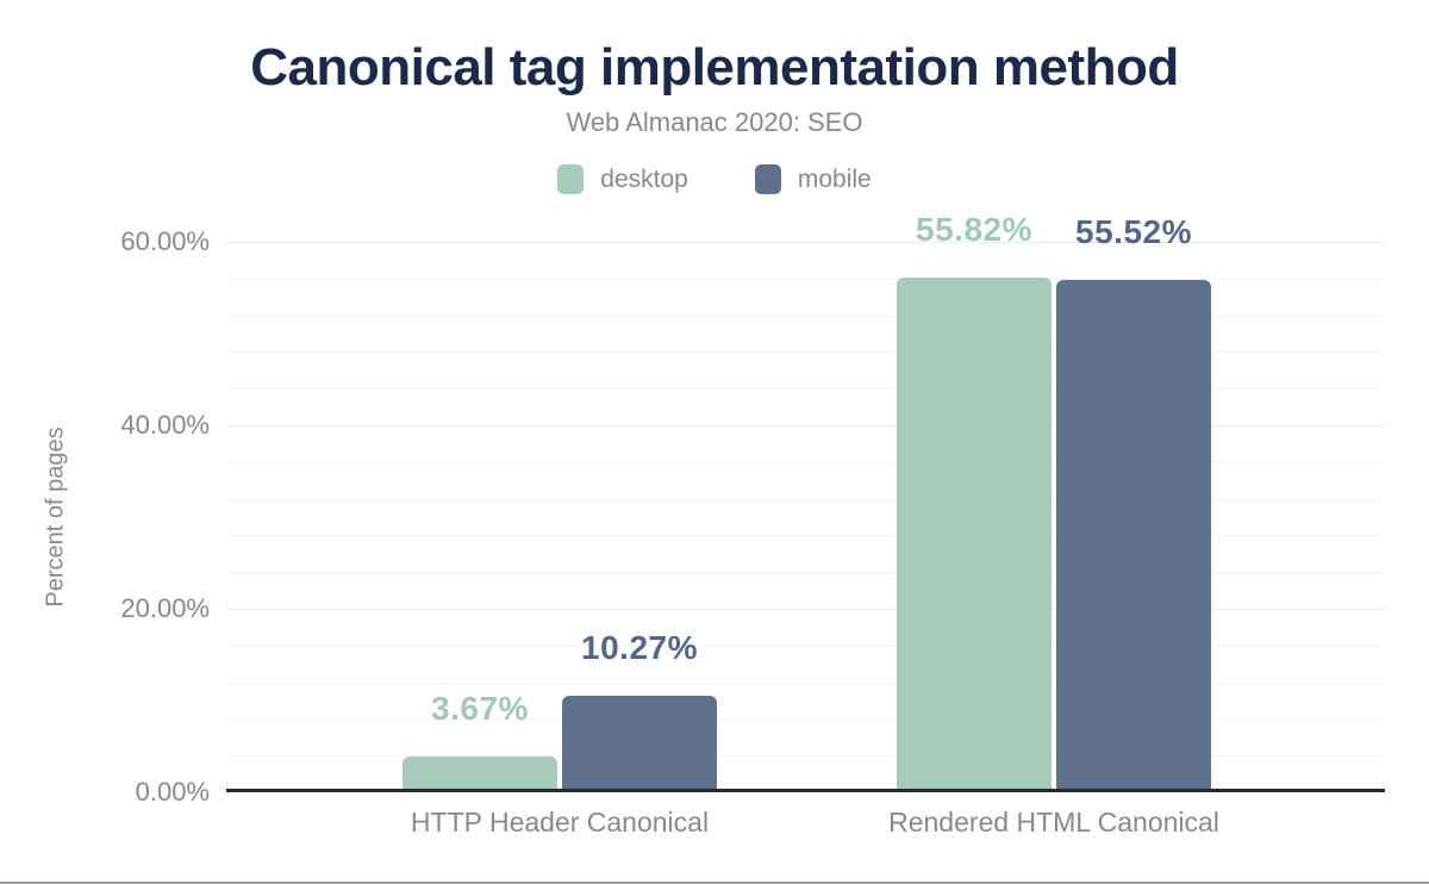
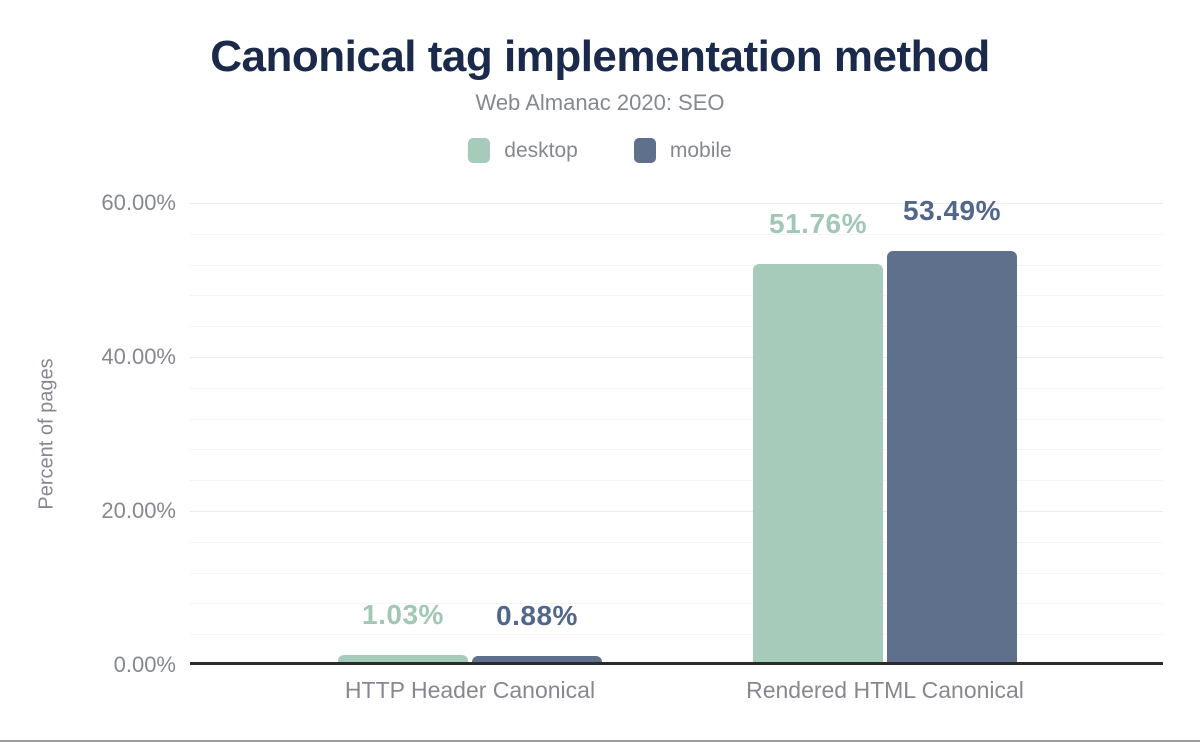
desktop/HTTP Header Canonical: 3.67% -> 1.03%
mobile/HTTP Header Canonical: 10.27% -> 0.88%
desktop/Rendered HTML Canonical: 55.82% -> 51.76%
mobile/Rendered HTML Canonical: 55.52% -> 53.49%
